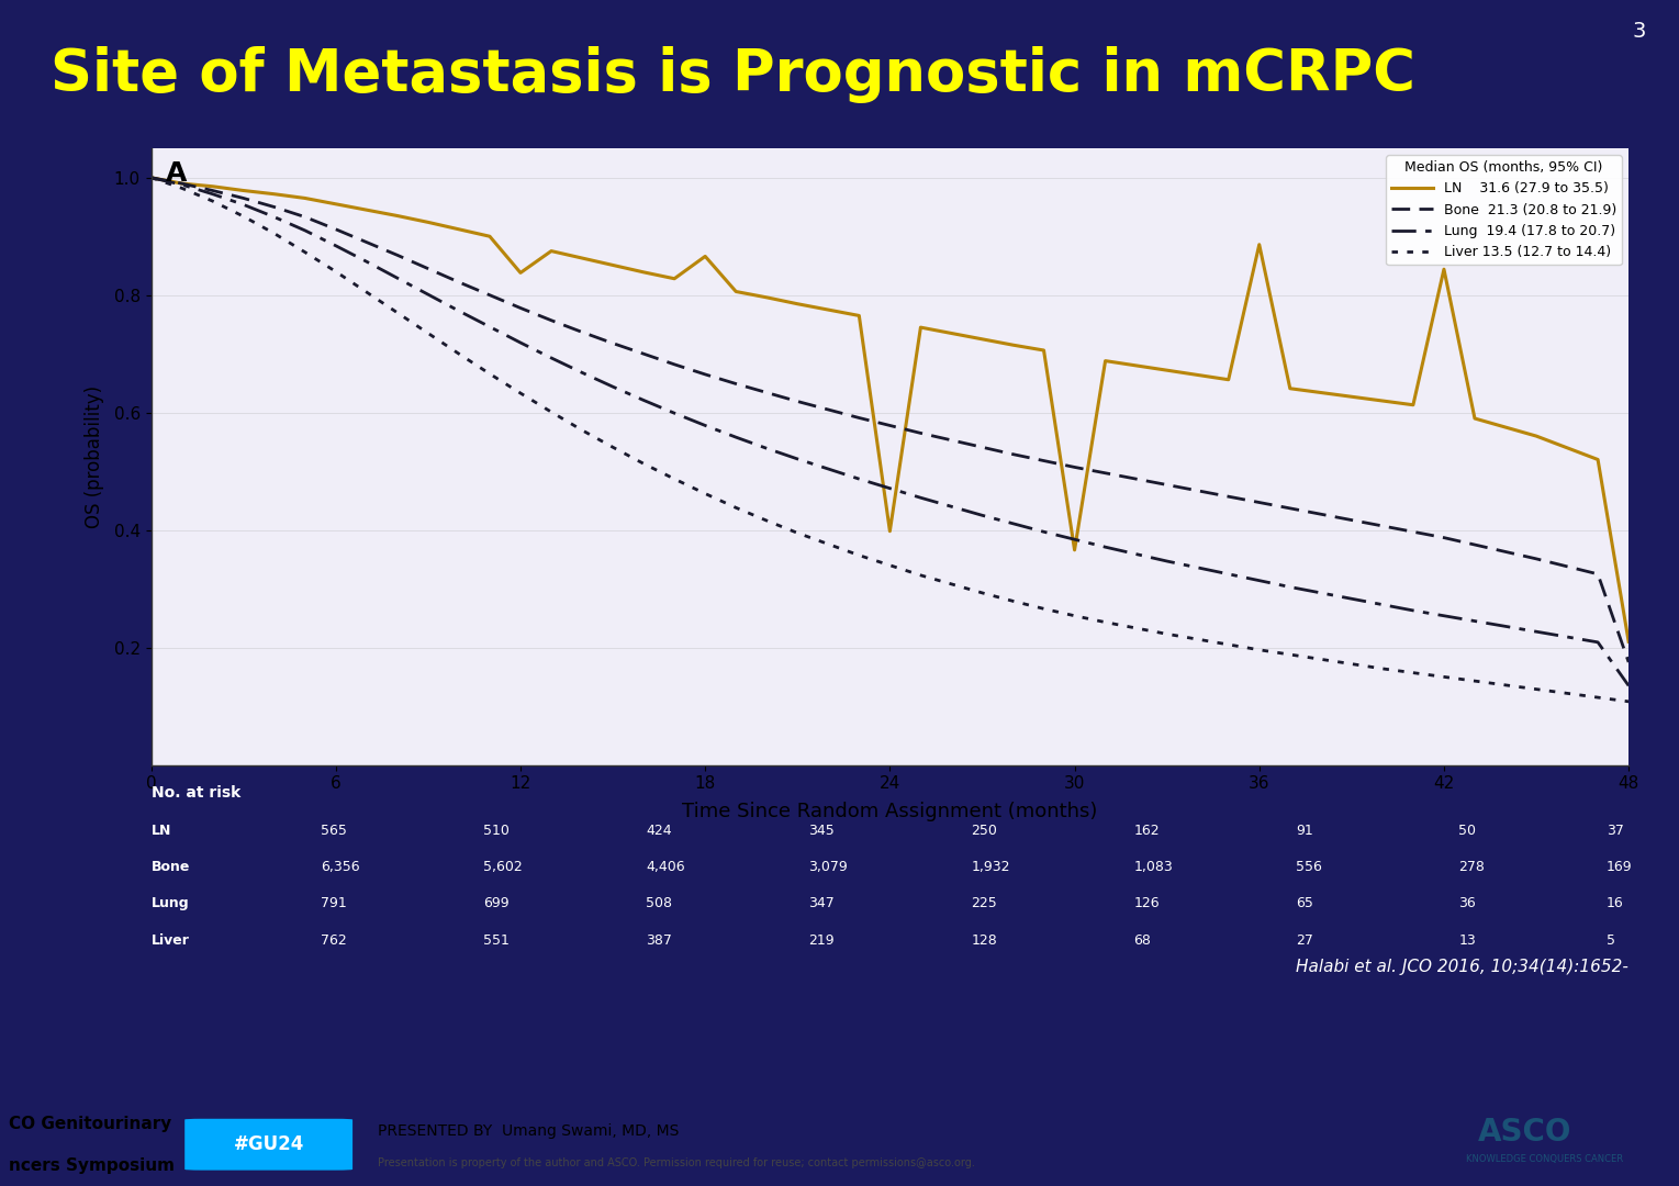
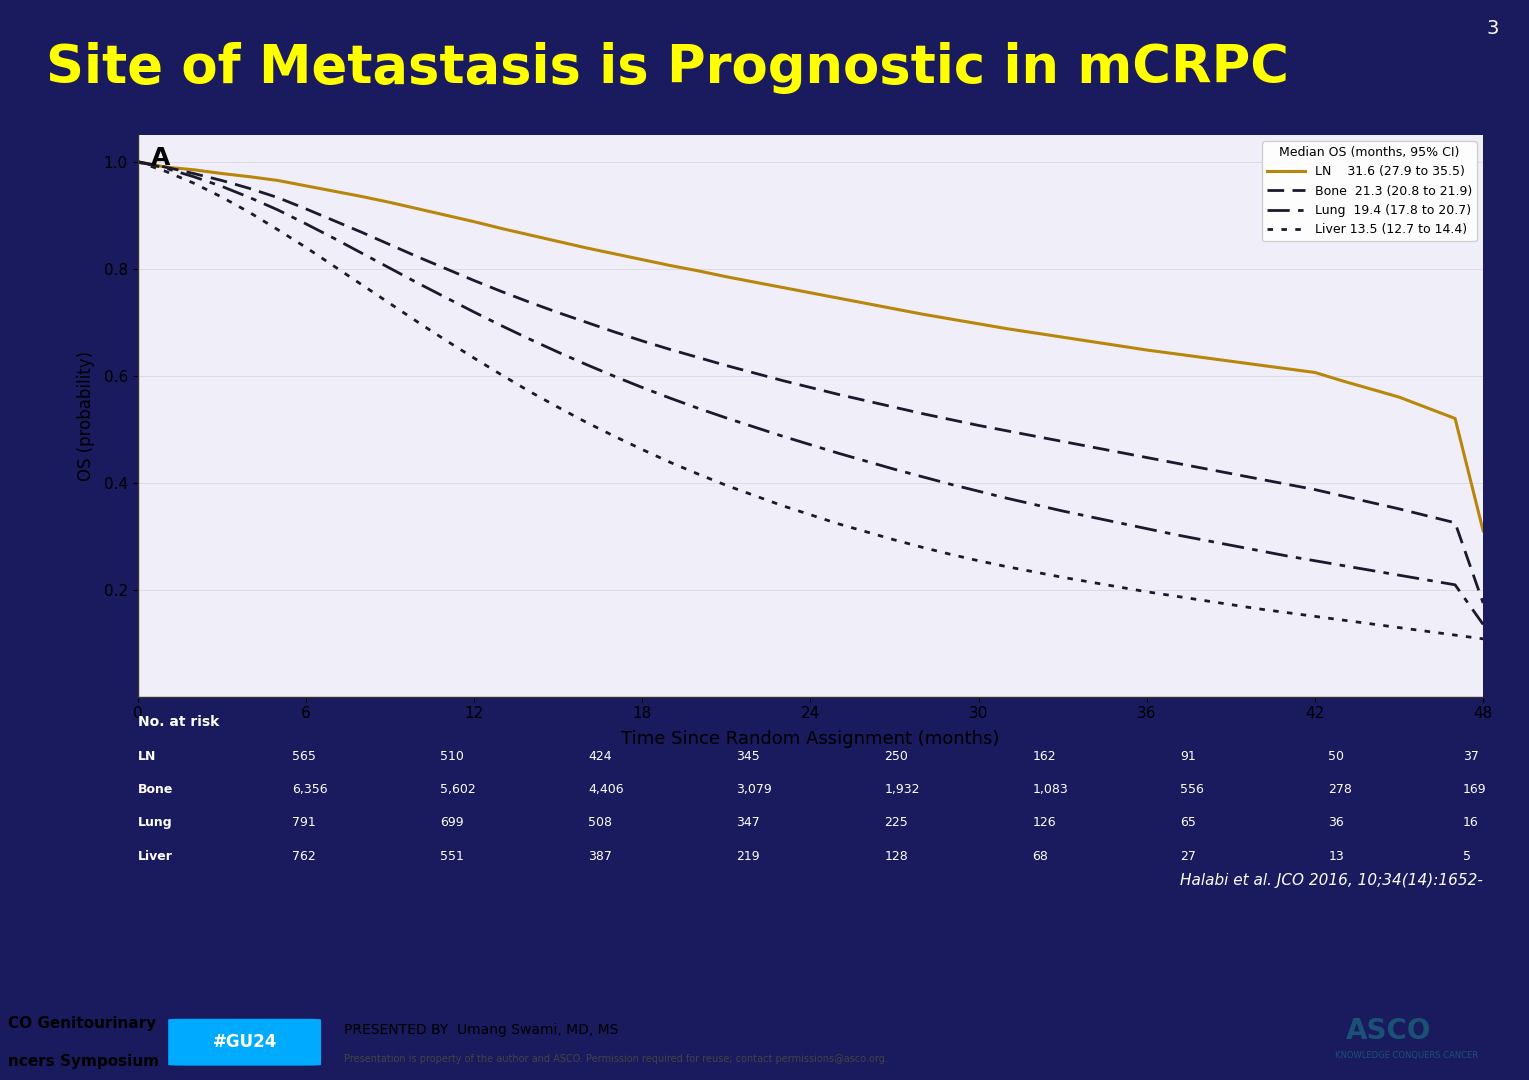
LN 31.6 (27.9 to 35.5)/12: 0.838 -> 0.888
LN 31.6 (27.9 to 35.5)/18: 0.866 -> 0.817
LN 31.6 (27.9 to 35.5)/24: 0.398 -> 0.755
LN 31.6 (27.9 to 35.5)/30: 0.366 -> 0.697
LN 31.6 (27.9 to 35.5)/36: 0.886 -> 0.648
LN 31.6 (27.9 to 35.5)/42: 0.844 -> 0.606
LN 31.6 (27.9 to 35.5)/48: 0.210 -> 0.310
